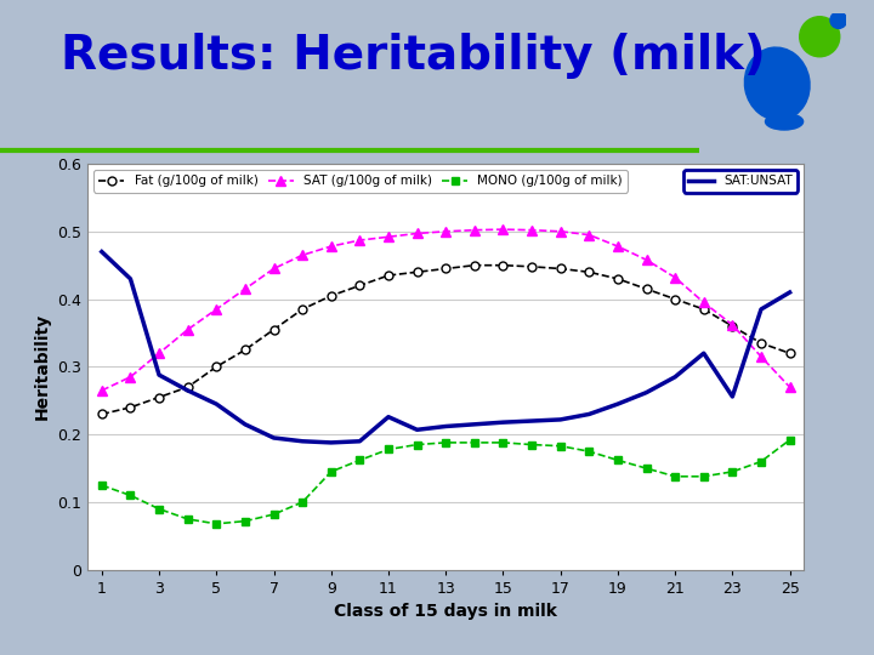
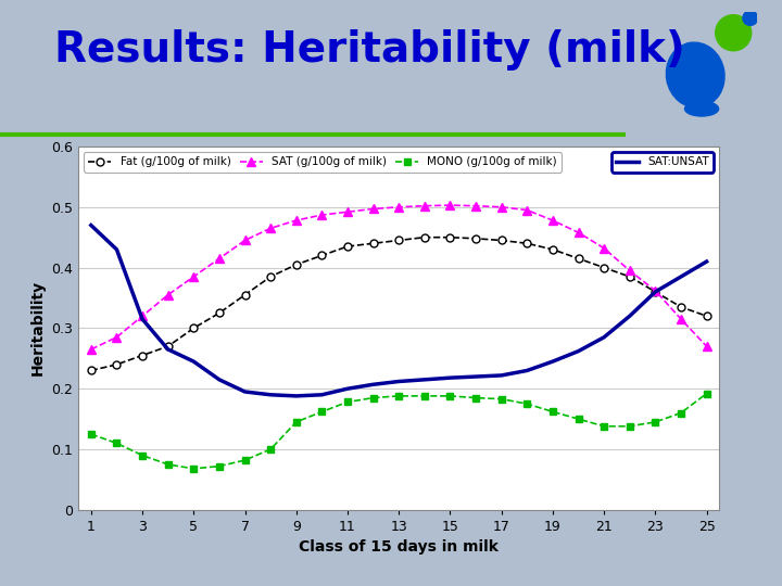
SAT:UNSAT/3: 0.288 -> 0.315
SAT:UNSAT/11: 0.226 -> 0.200
SAT:UNSAT/23: 0.256 -> 0.360
